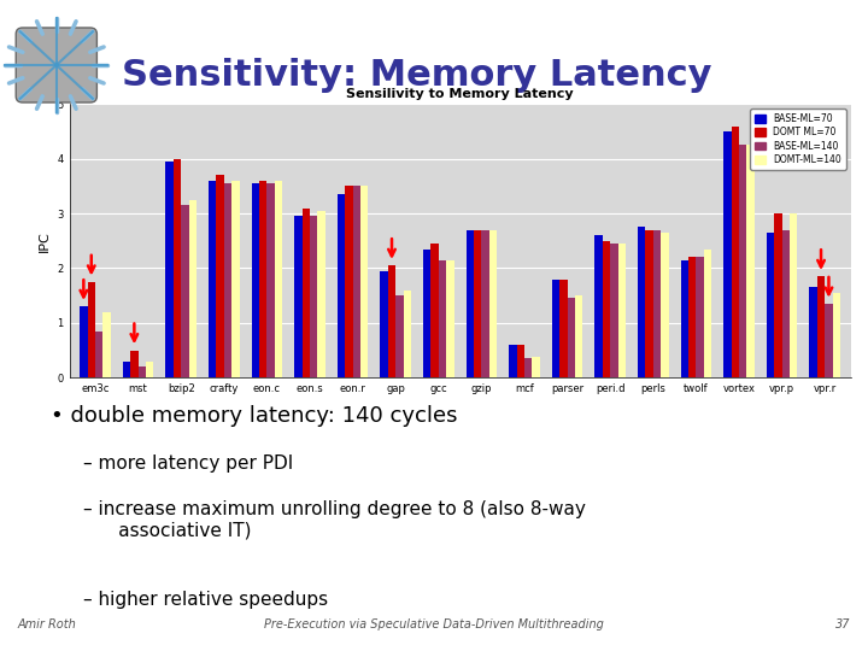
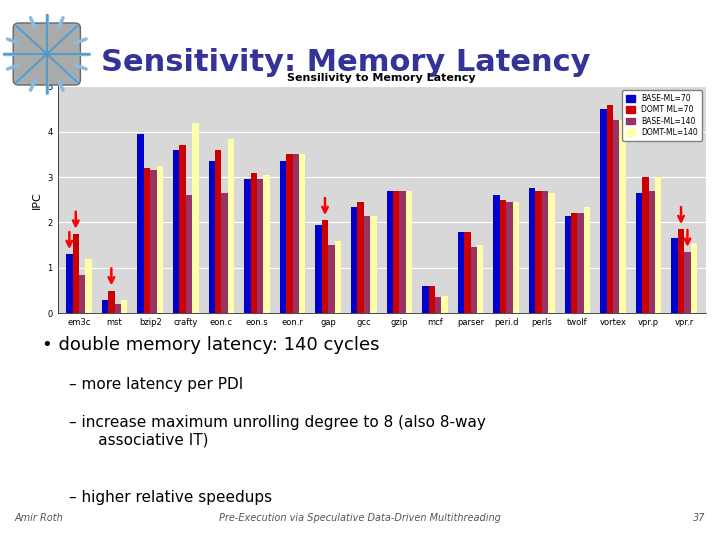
DOMT ML=70/bzip2: 4.00 -> 3.20
BASE-ML=140/crafty: 3.55 -> 2.60
DOMT-ML=140/crafty: 3.60 -> 4.20
BASE-ML=70/eon.c: 3.55 -> 3.35
BASE-ML=140/eon.c: 3.55 -> 2.65
DOMT-ML=140/eon.c: 3.60 -> 3.85
